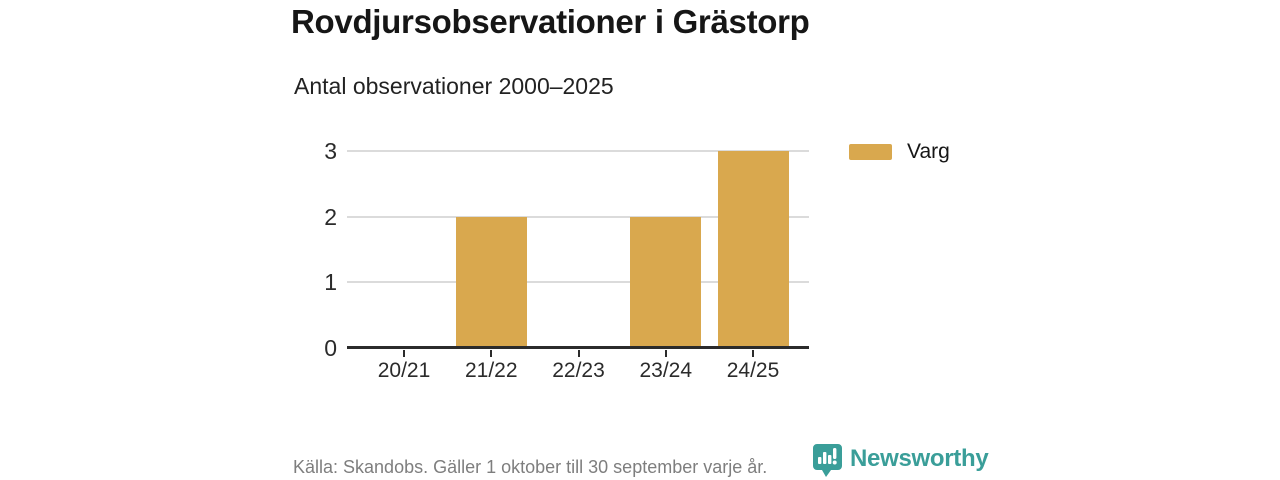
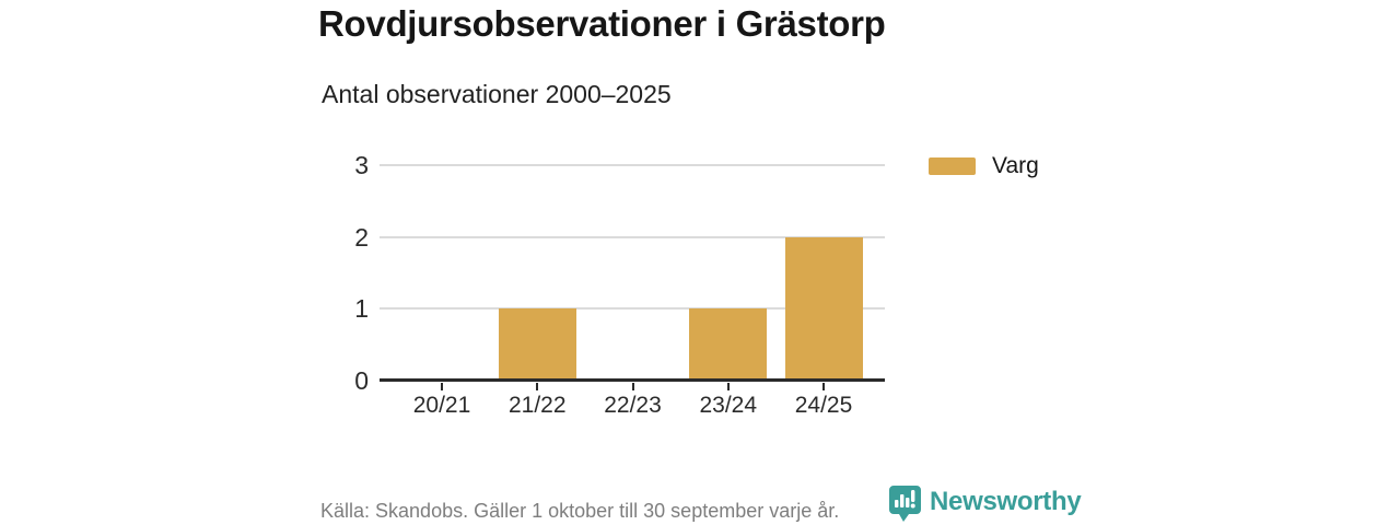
21/22: 2 -> 1
23/24: 2 -> 1
24/25: 3 -> 2
